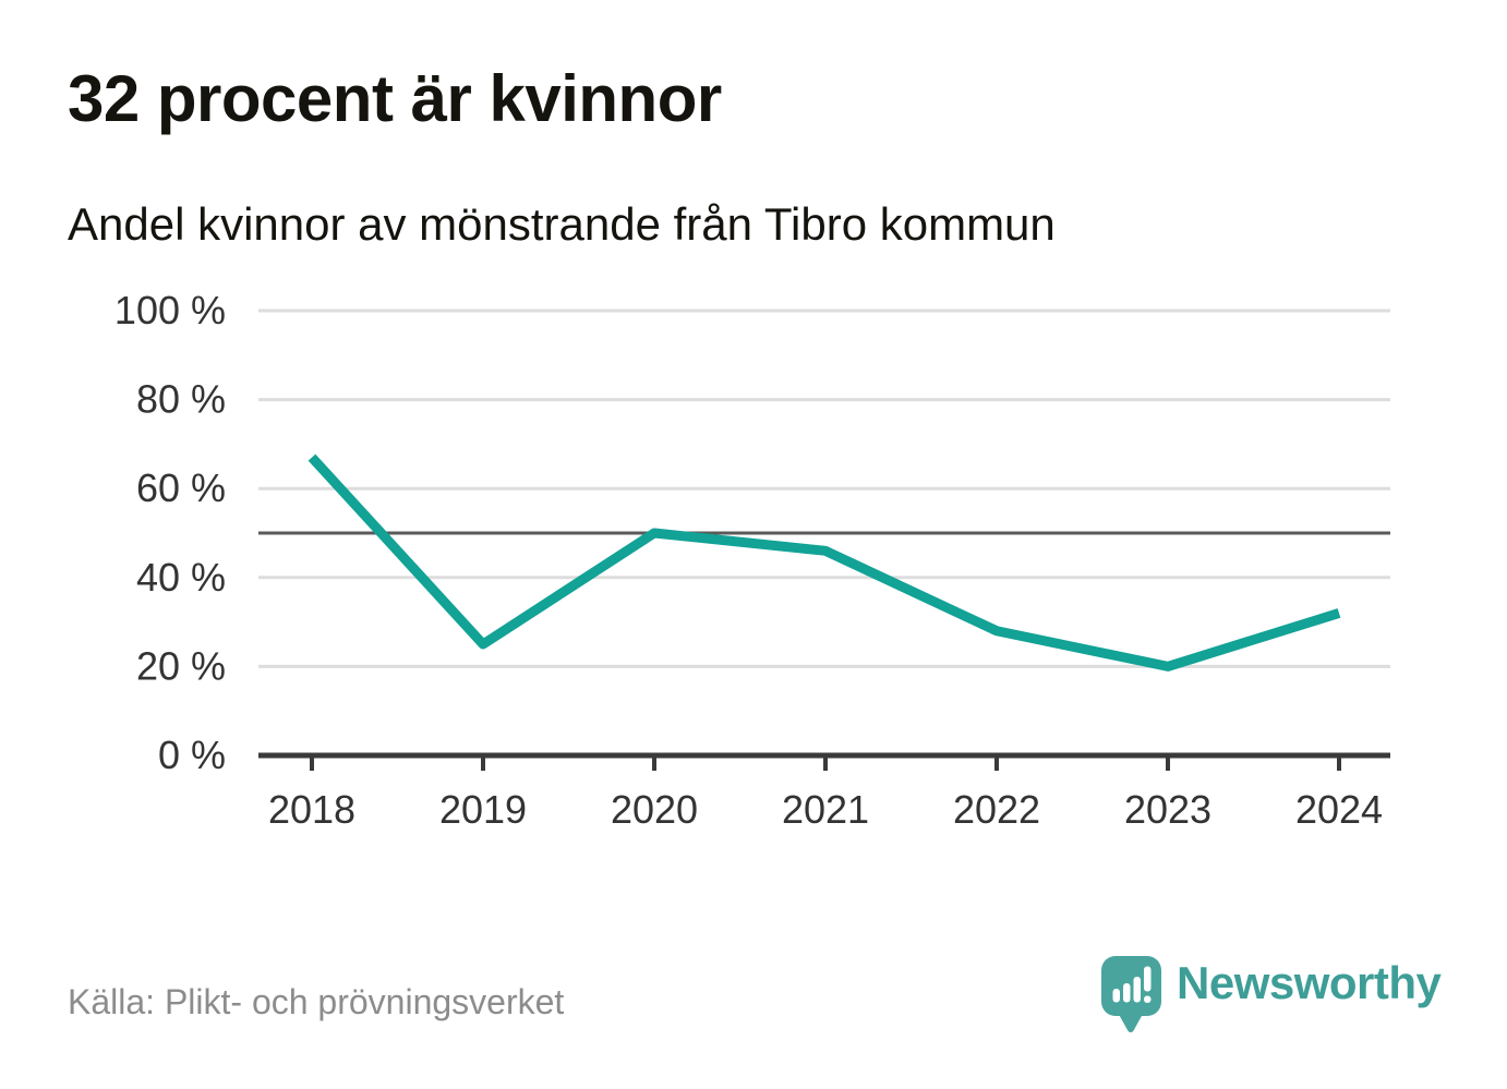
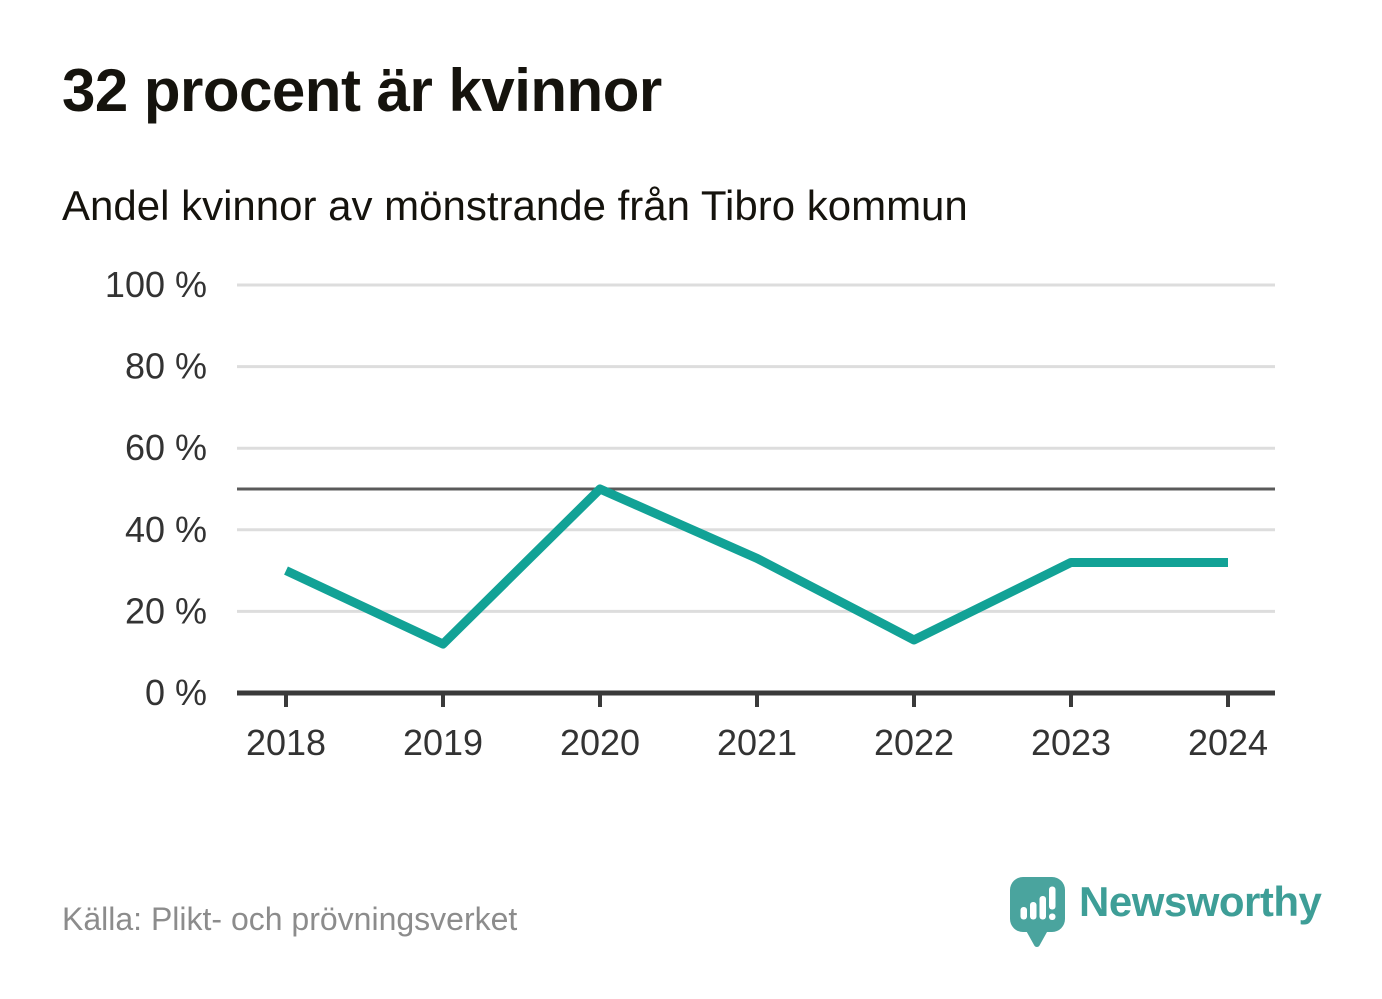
2018: 67% -> 30%
2019: 25% -> 12%
2021: 46% -> 33%
2022: 28% -> 13%
2023: 20% -> 32%
